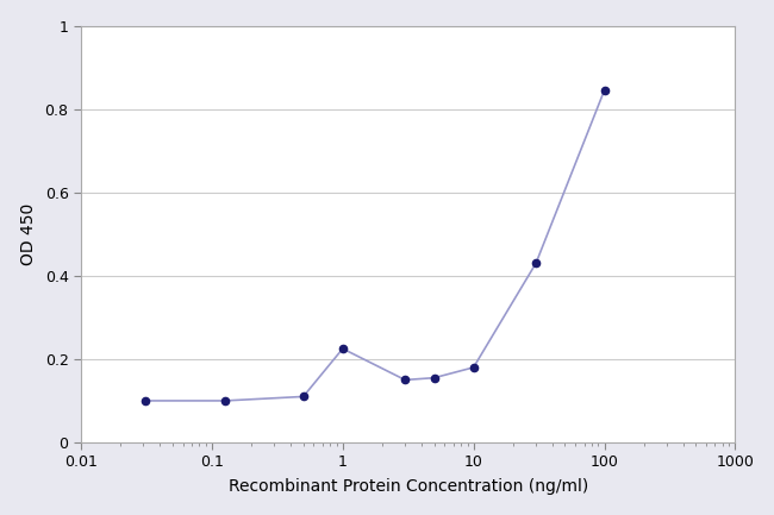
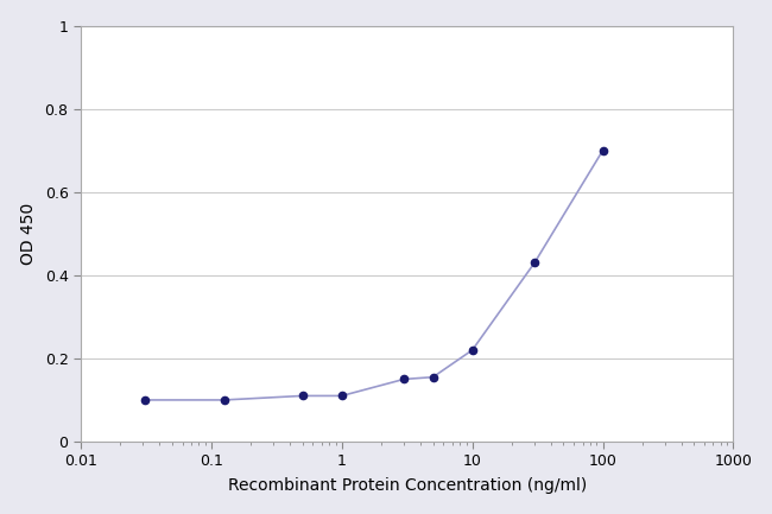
1: 0.225 -> 0.110
10: 0.180 -> 0.220
100: 0.845 -> 0.700
